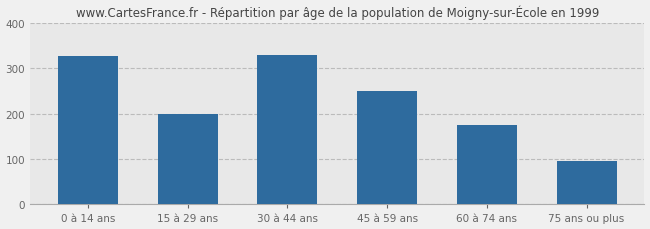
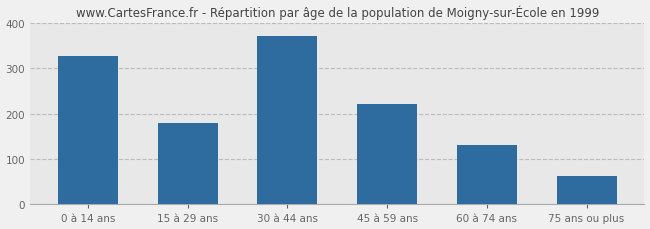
15 à 29 ans: 200 -> 180
30 à 44 ans: 330 -> 372
45 à 59 ans: 250 -> 222
60 à 74 ans: 175 -> 130
75 ans ou plus: 95 -> 63
